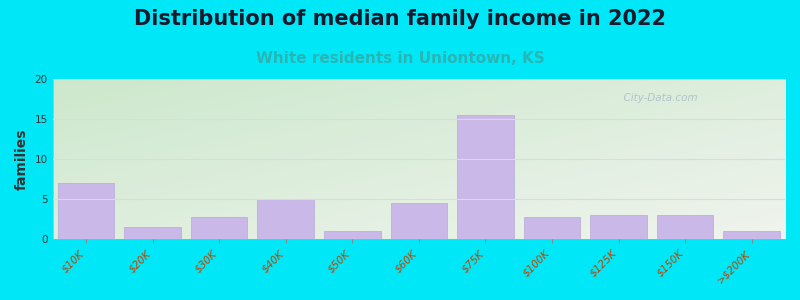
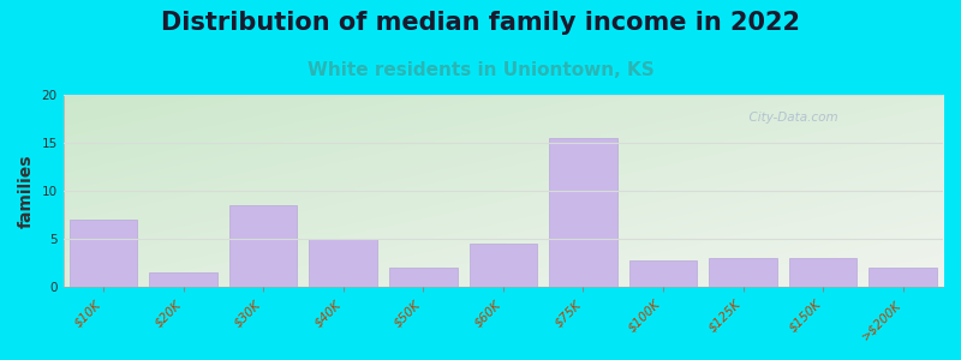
$30K: 2.8 -> 8.5
$50K: 1.0 -> 2.0
>$200K: 1.0 -> 2.0
